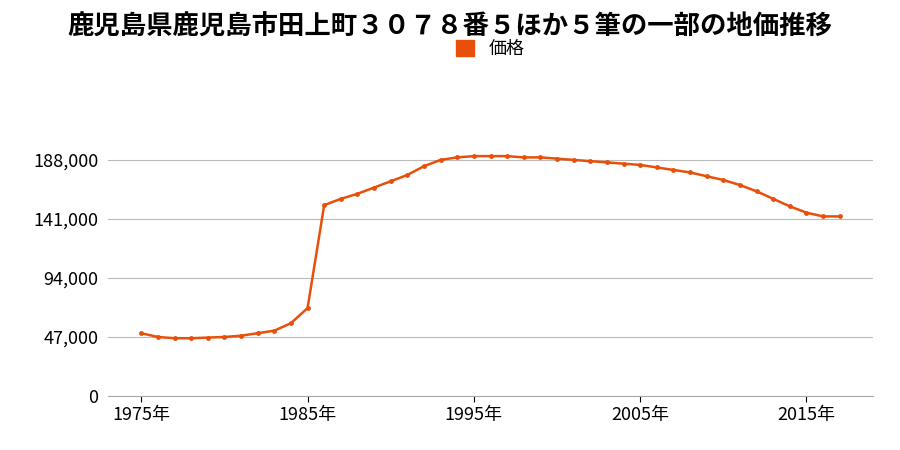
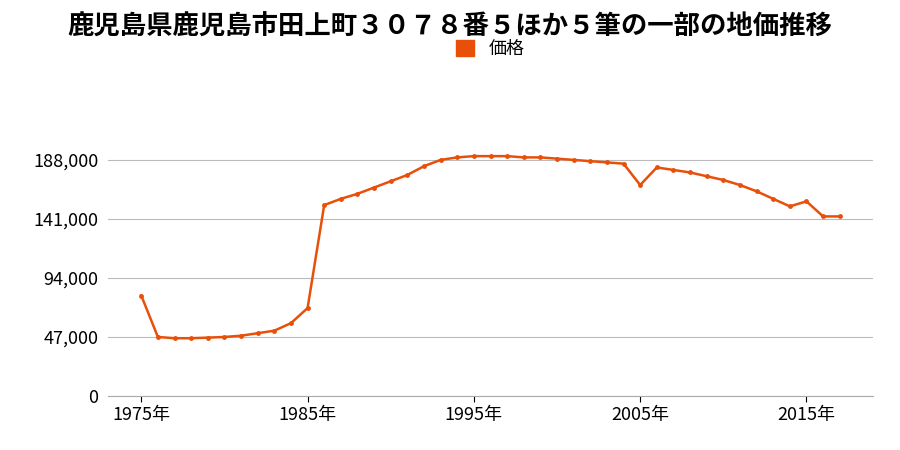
1975年: 50,000 -> 80,000
2005年: 184,000 -> 168,000
2015年: 146,000 -> 155,000
